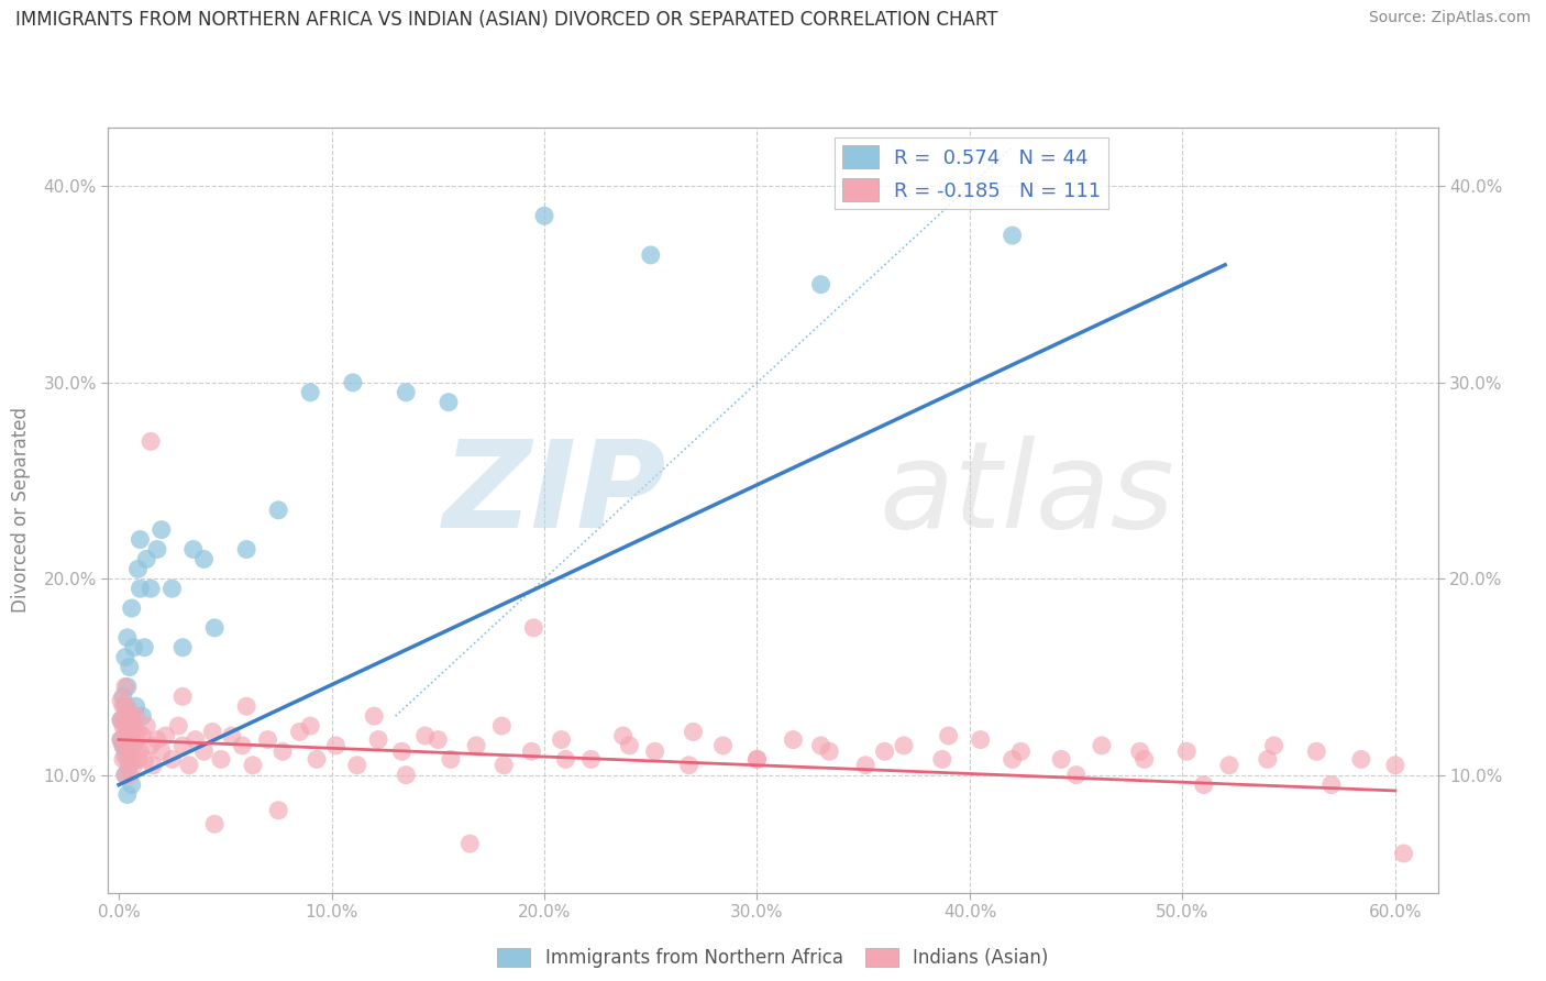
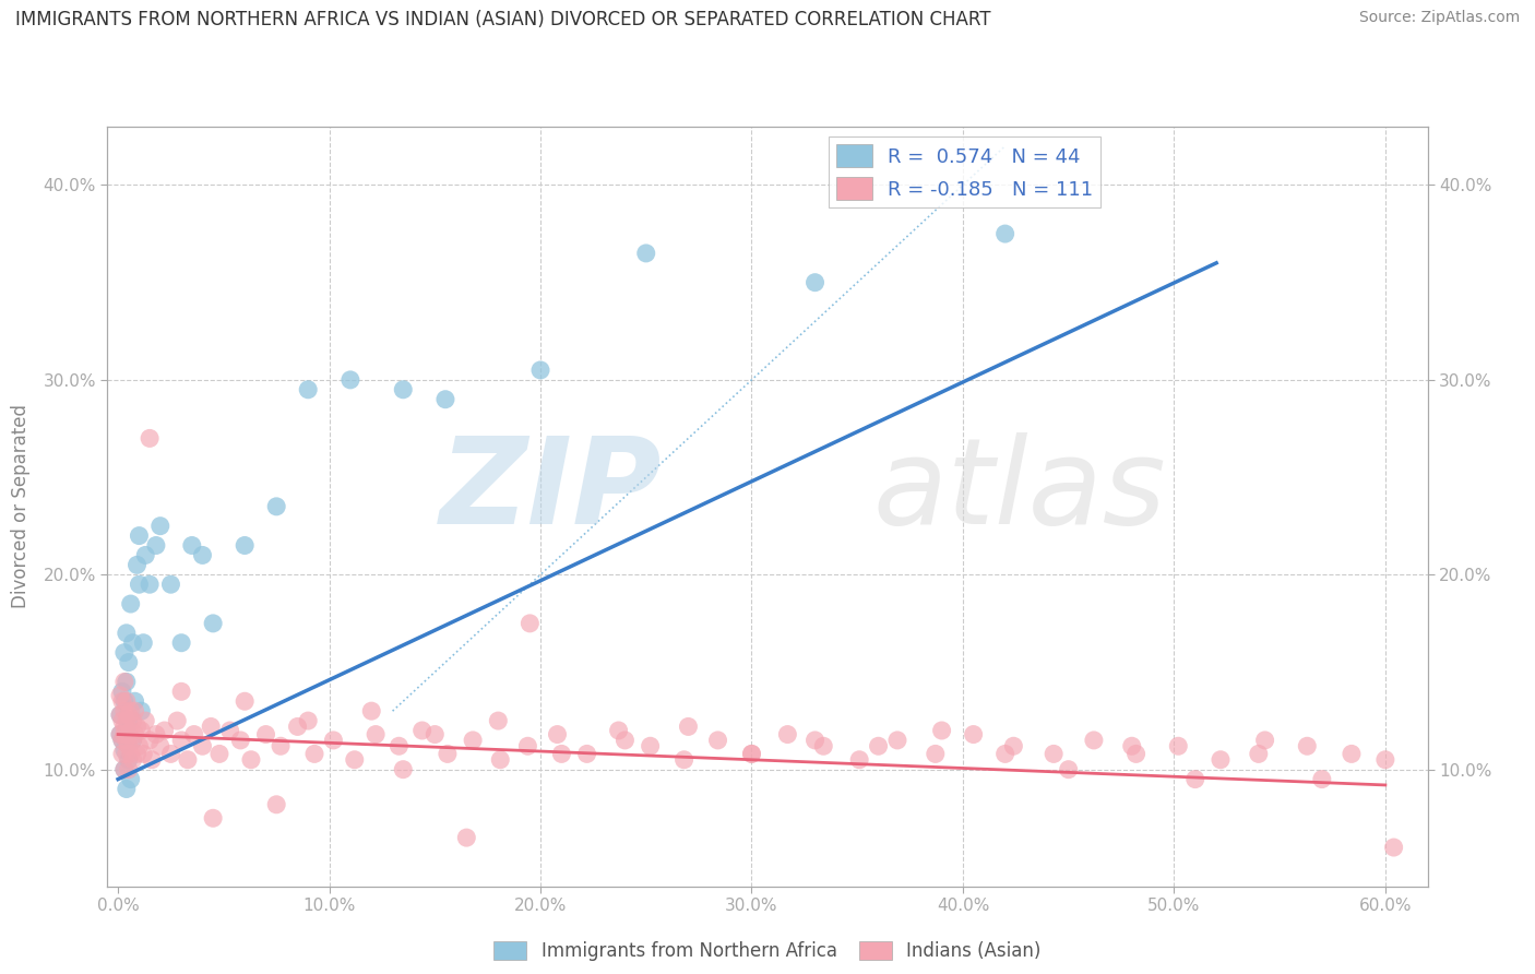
Immigrants from Northern Africa/20.0%: 38.5% -> 30.5%
